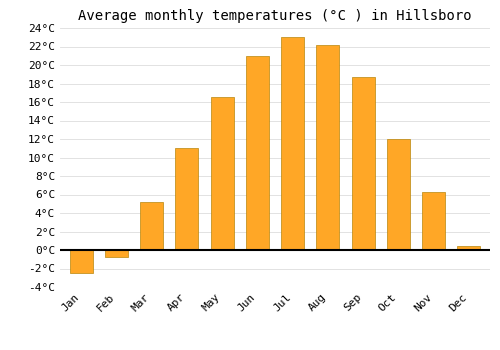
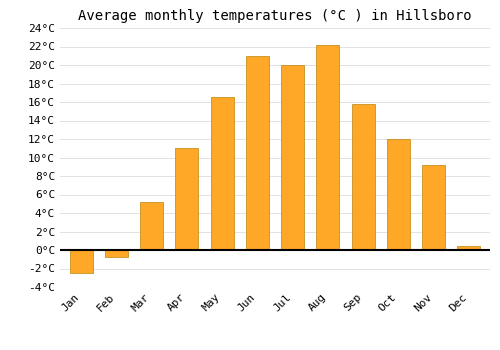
Jul: 23.0°C -> 20.0°C
Sep: 18.7°C -> 15.8°C
Nov: 6.3°C -> 9.2°C
